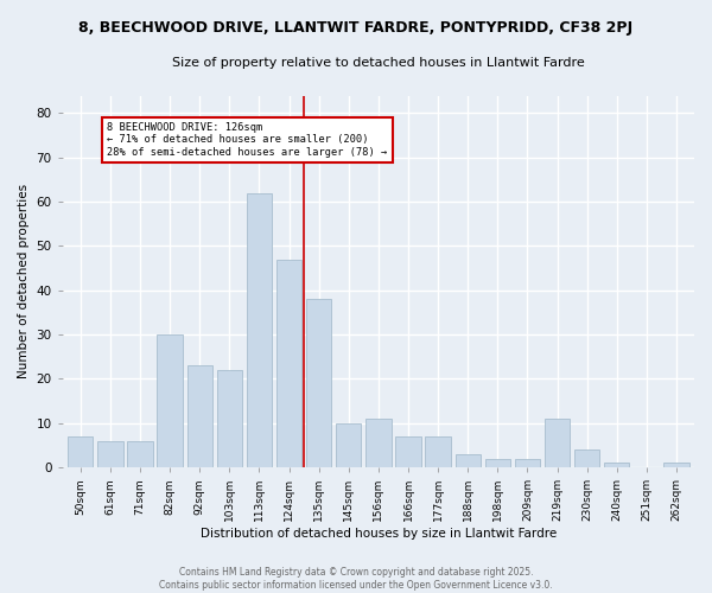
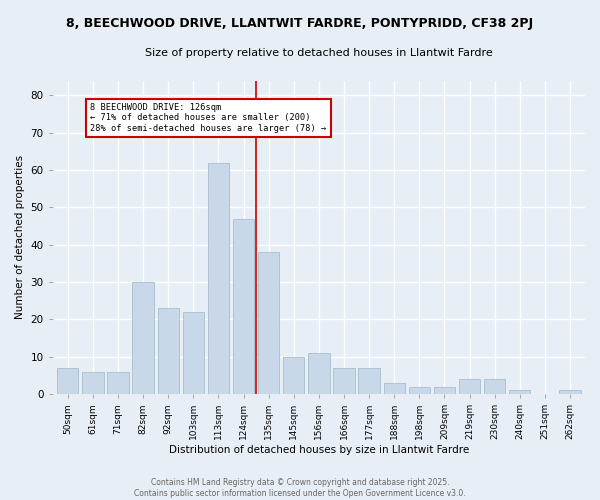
219sqm: 11 -> 4
